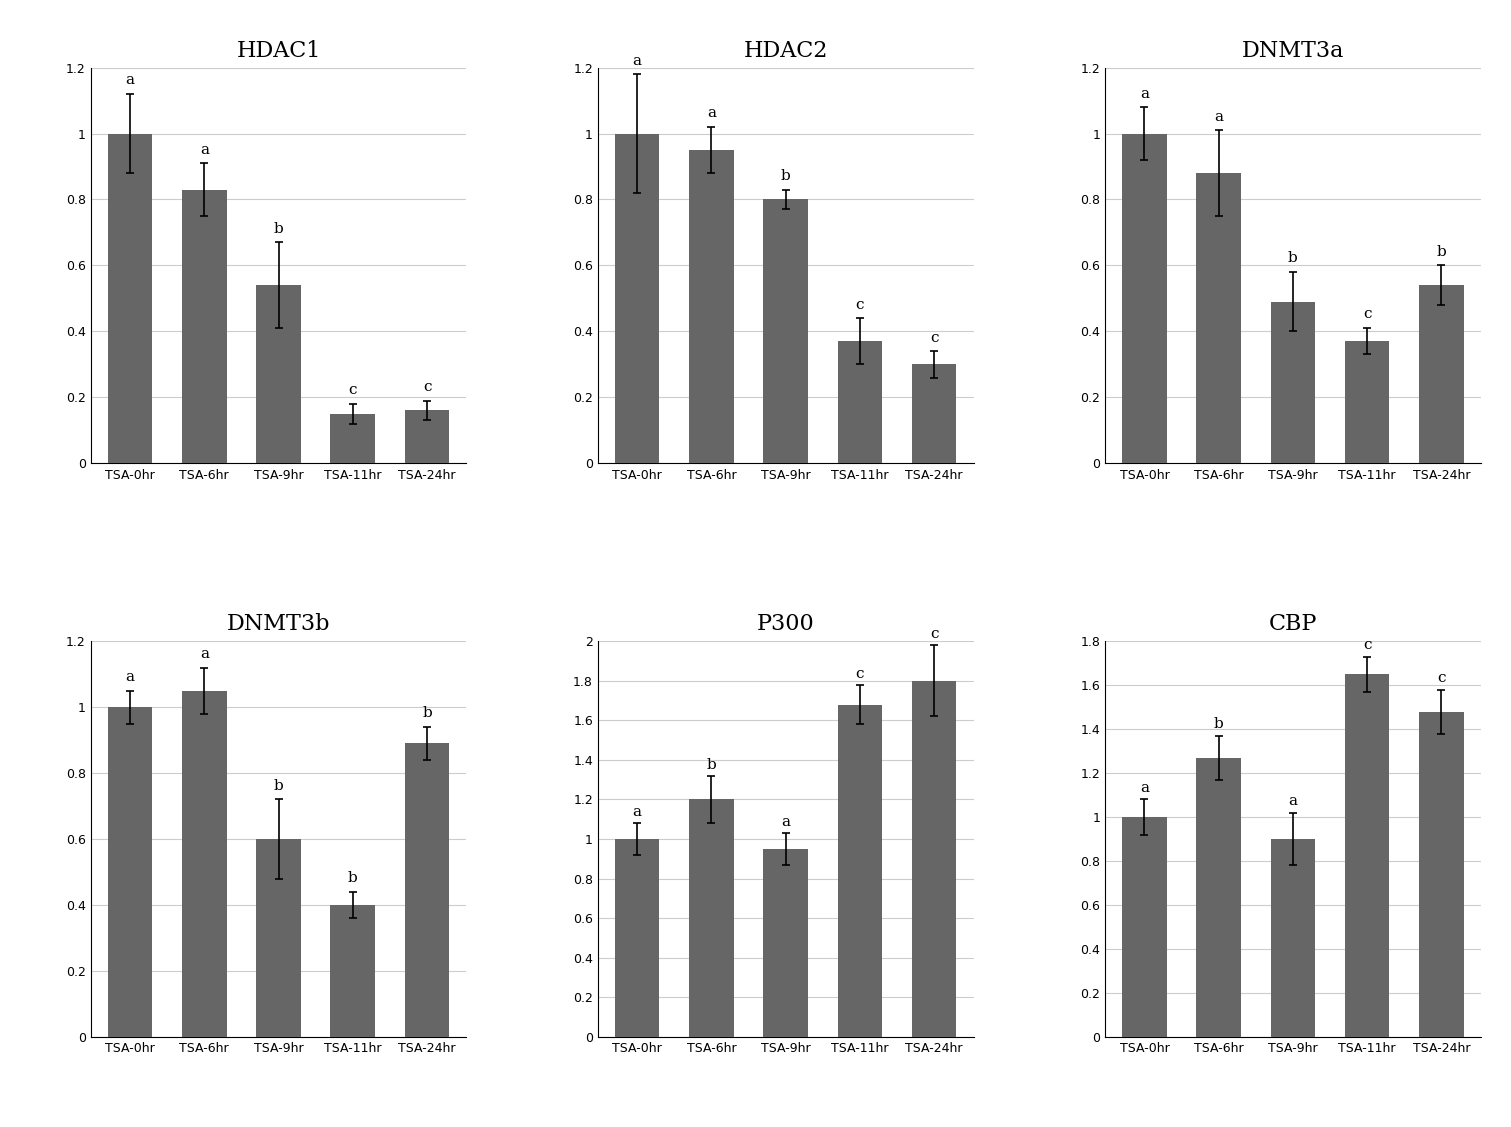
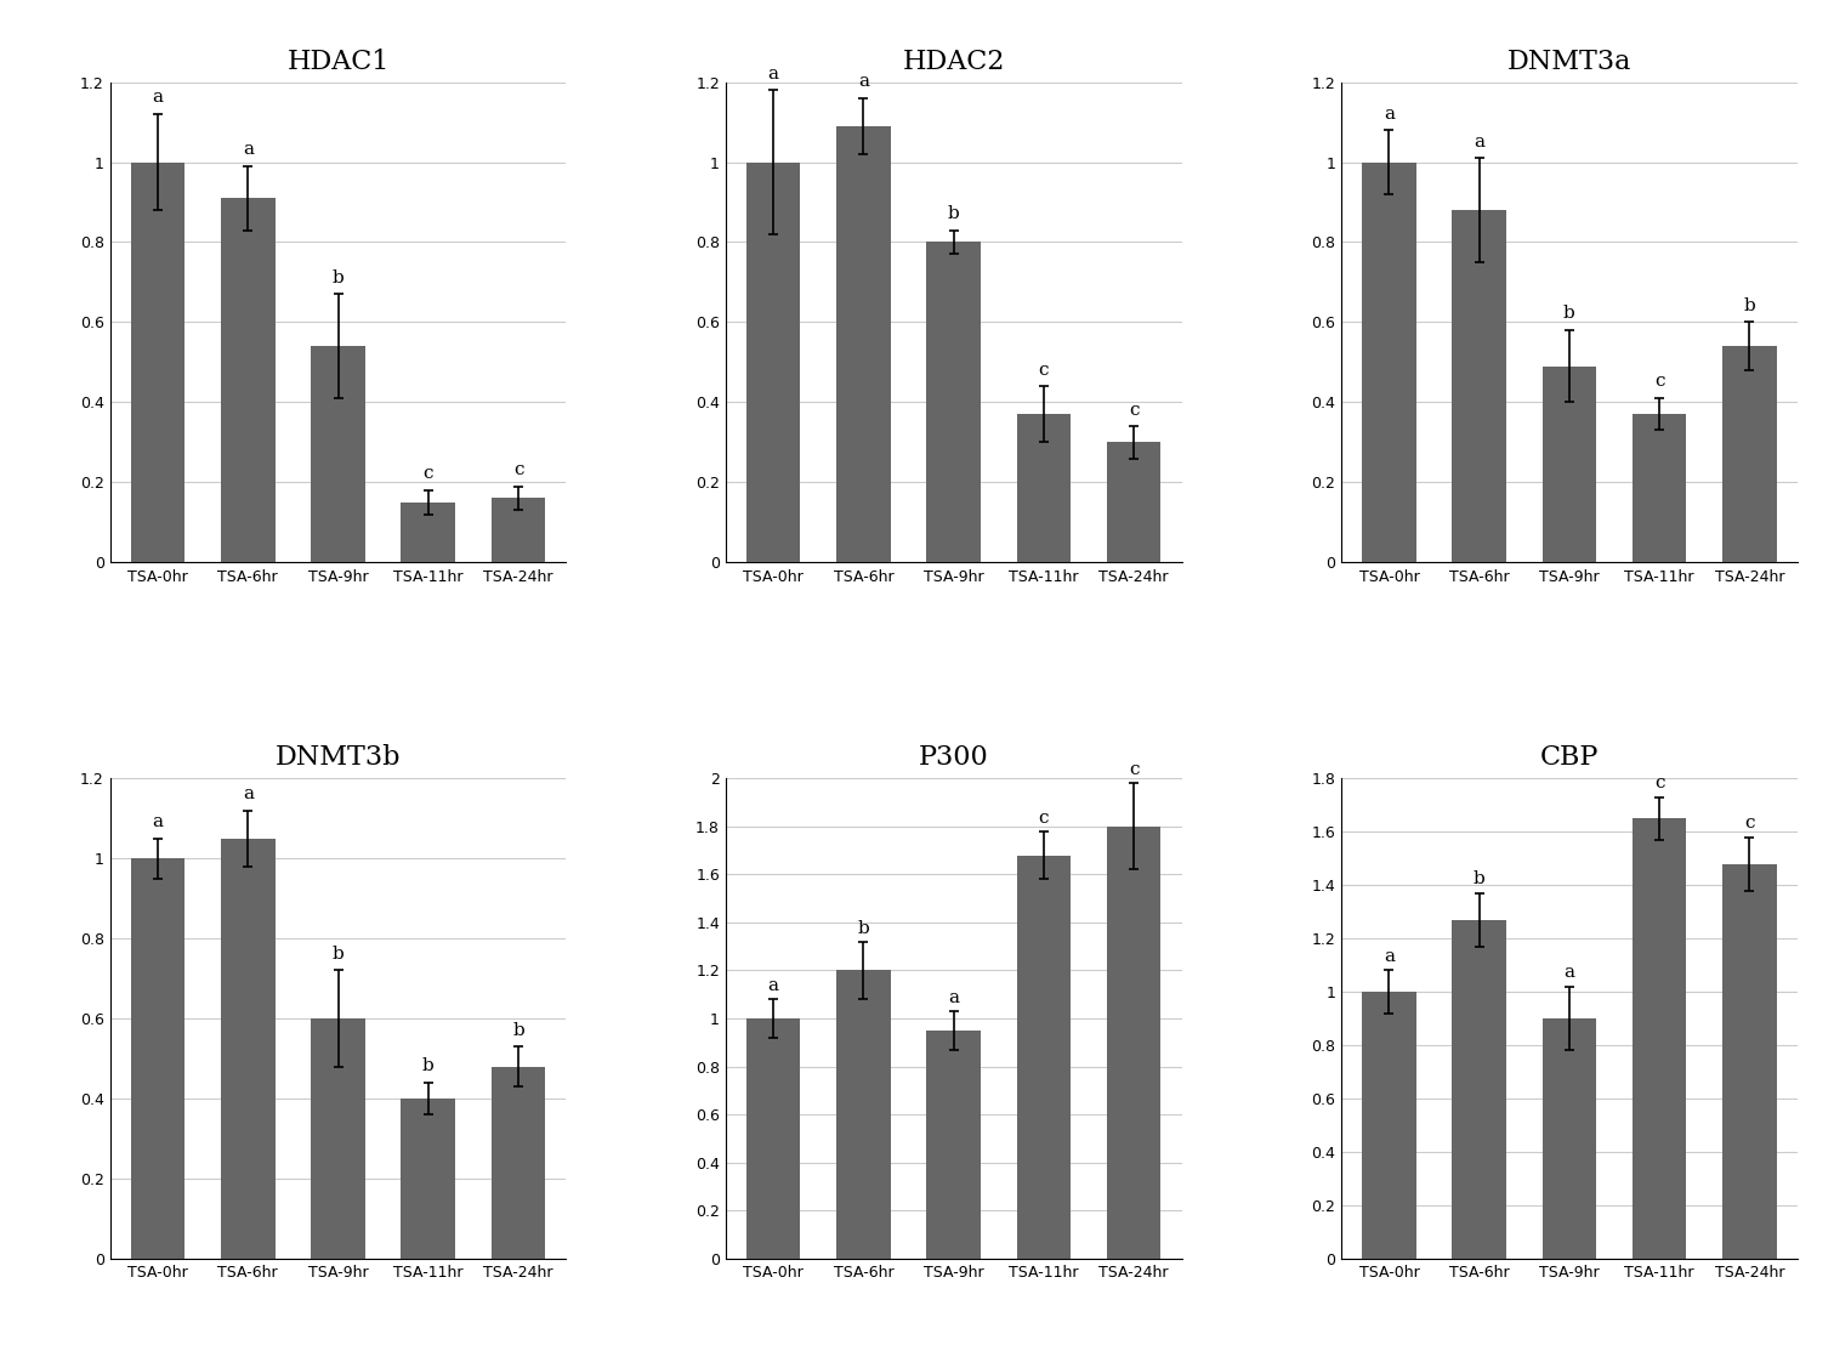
HDAC1/TSA-6hr: 0.83 -> 0.91
HDAC2/TSA-6hr: 0.95 -> 1.09
DNMT3b/TSA-24hr: 0.89 -> 0.48
